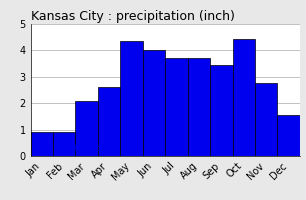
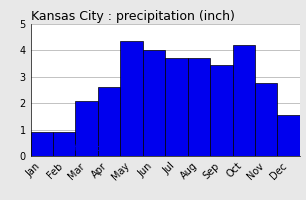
Oct: 4.45 -> 4.20
